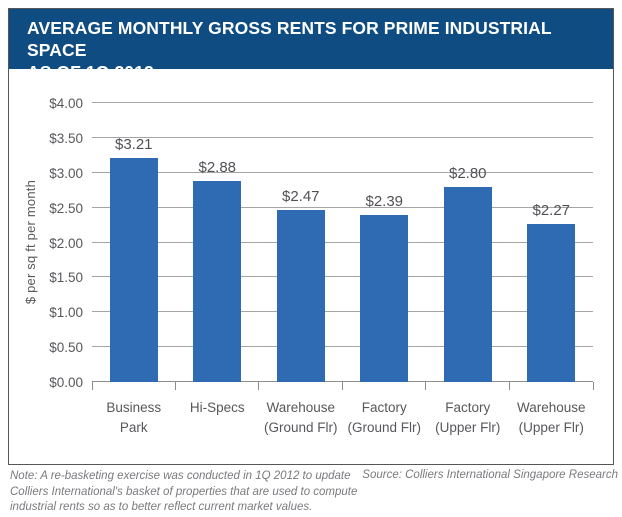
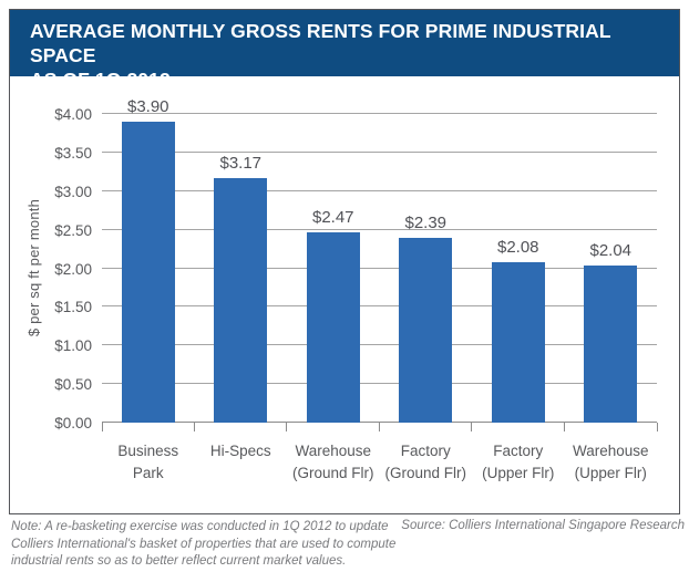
Business Park: $3.21 -> $3.90
Hi-Specs: $2.88 -> $3.17
Factory (Upper Flr): $2.80 -> $2.08
Warehouse (Upper Flr): $2.27 -> $2.04
